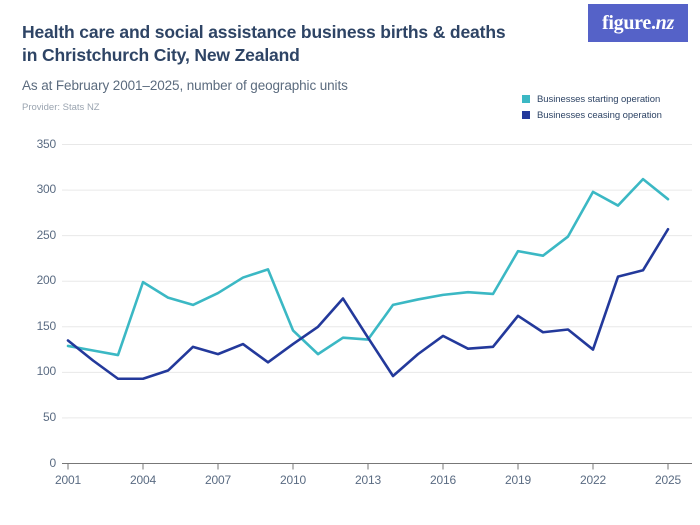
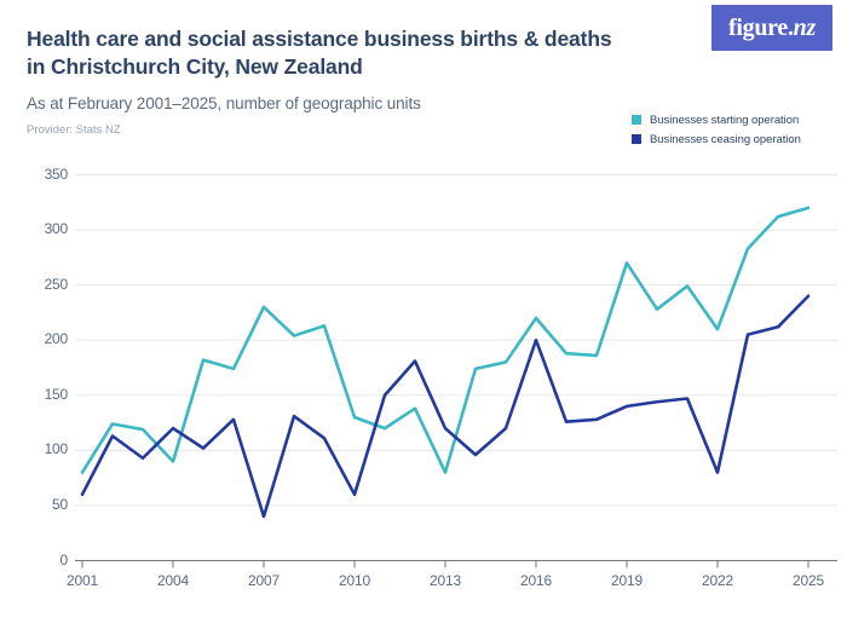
Businesses starting operation/2001: 130 -> 80
Businesses ceasing operation/2001: 140 -> 60
Businesses starting operation/2004: 200 -> 90
Businesses ceasing operation/2004: 90 -> 120
Businesses starting operation/2007: 190 -> 230
Businesses ceasing operation/2007: 120 -> 40
Businesses starting operation/2010: 150 -> 130
Businesses ceasing operation/2010: 130 -> 60
Businesses starting operation/2013: 140 -> 80
Businesses ceasing operation/2013: 140 -> 120
Businesses starting operation/2016: 180 -> 220
Businesses ceasing operation/2016: 140 -> 200
Businesses starting operation/2019: 230 -> 270
Businesses ceasing operation/2019: 160 -> 140
Businesses starting operation/2022: 300 -> 210
Businesses ceasing operation/2022: 120 -> 80
Businesses starting operation/2025: 290 -> 320
Businesses ceasing operation/2025: 260 -> 240
